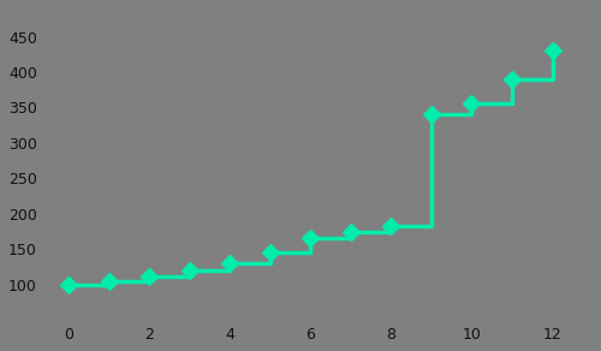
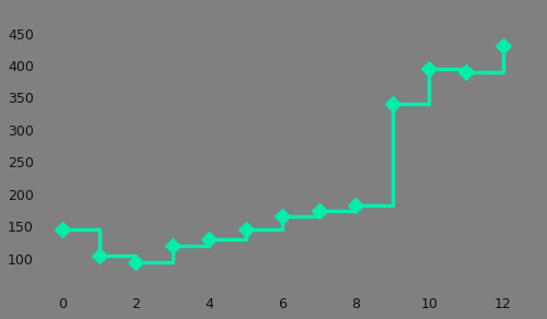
0: 100 -> 146
2: 112 -> 94
10: 355 -> 394
